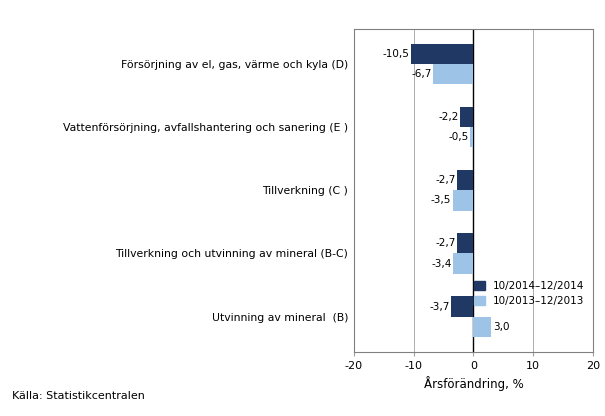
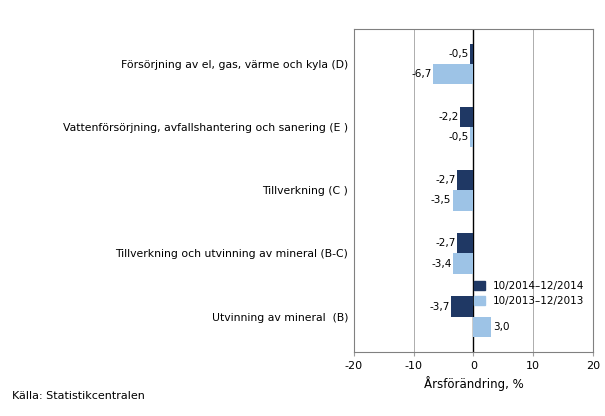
10/2014–12/2014/Försörjning av el, gas, värme och kyla (D): -10,5 -> -0,5
